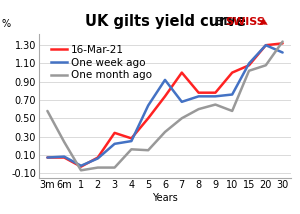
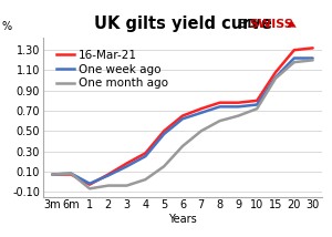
One month ago/3m: 0.58 -> 0.07
One month ago/6m: 0.24 -> 0.08
16-Mar-21/3: 0.34 -> 0.18
One week ago/3: 0.22 -> 0.15
One month ago/4: 0.16 -> 0.02
One week ago/5: 0.64 -> 0.47
16-Mar-21/6: 0.74 -> 0.65
One week ago/6: 0.92 -> 0.62
16-Mar-21/7: 1.00 -> 0.72
16-Mar-21/10: 1.00 -> 0.80
One month ago/10: 0.58 -> 0.72
One week ago/15: 1.10 -> 1.03
One week ago/20: 1.30 -> 1.22
One month ago/20: 1.08 -> 1.18
One month ago/30: 1.34 -> 1.20
